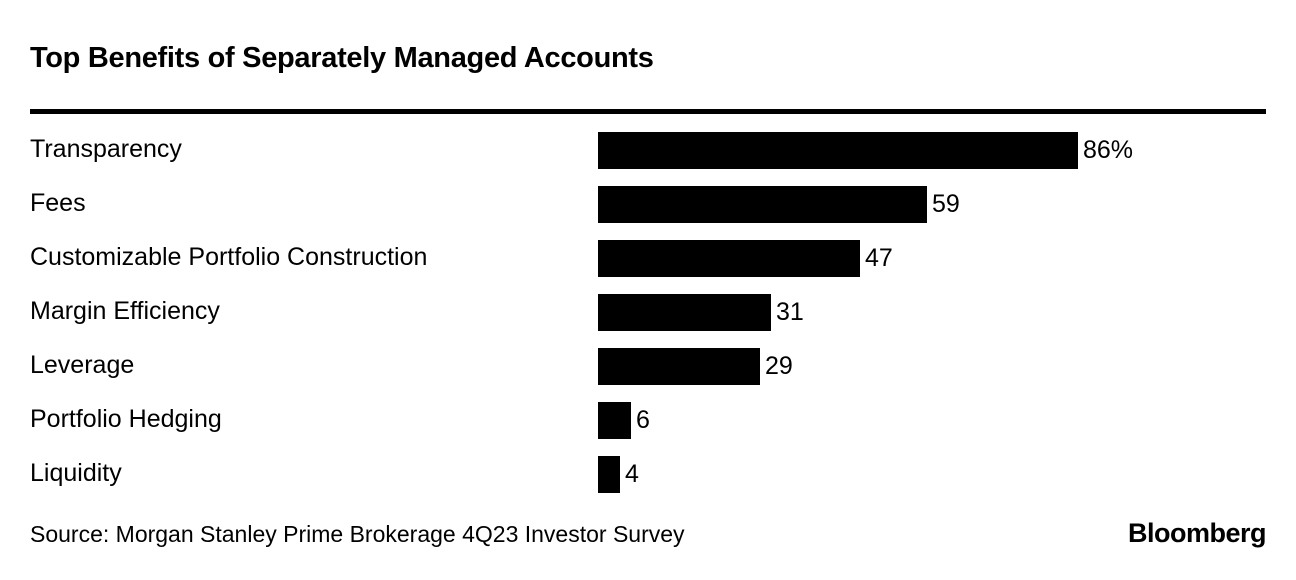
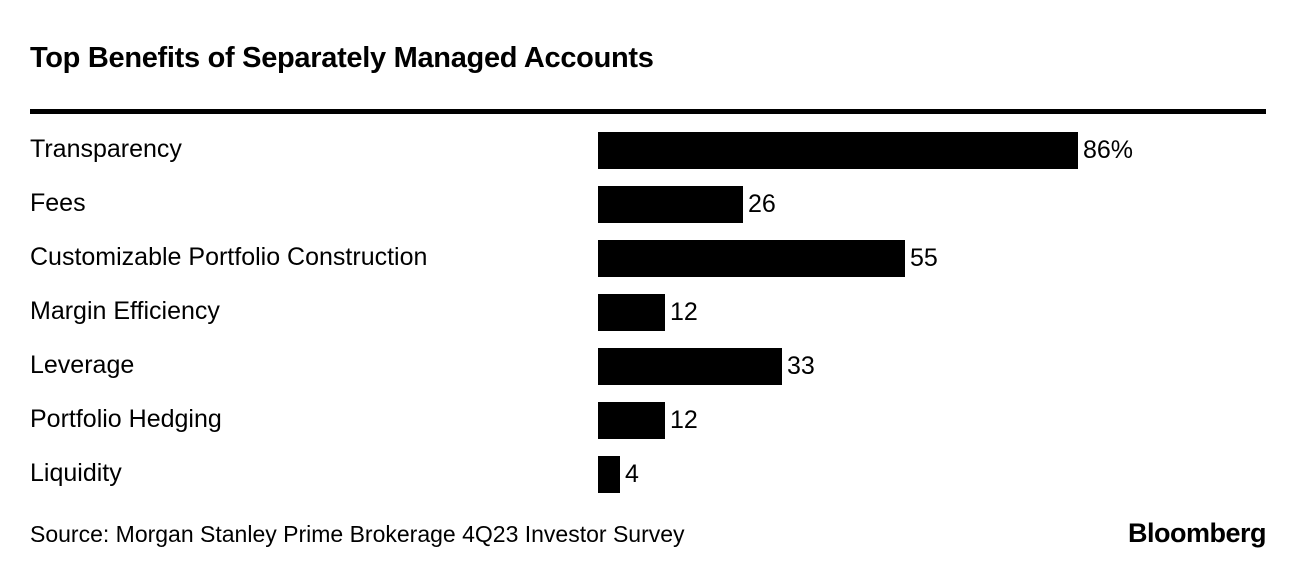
Fees: 59 -> 26
Customizable Portfolio Construction: 47 -> 55
Margin Efficiency: 31 -> 12
Leverage: 29 -> 33
Portfolio Hedging: 6 -> 12
